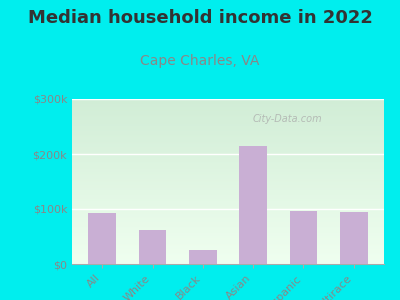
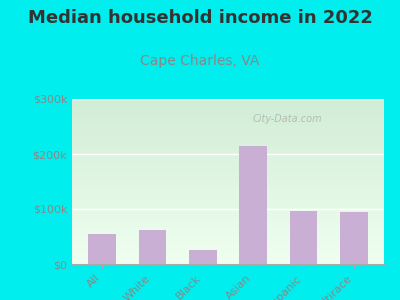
All: $92k -> $55k
